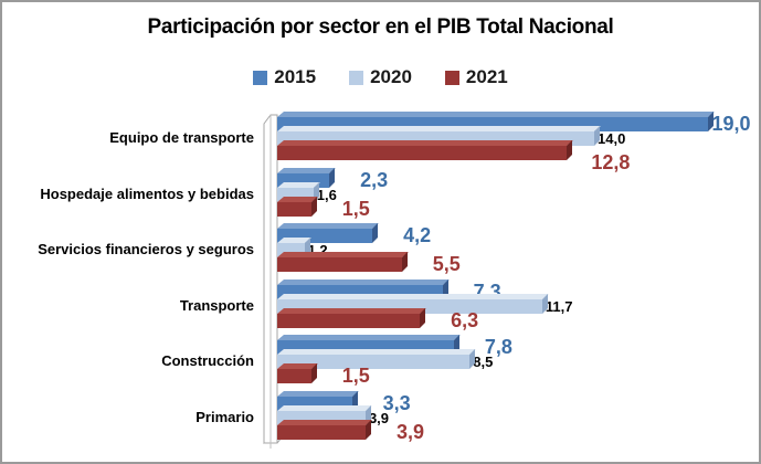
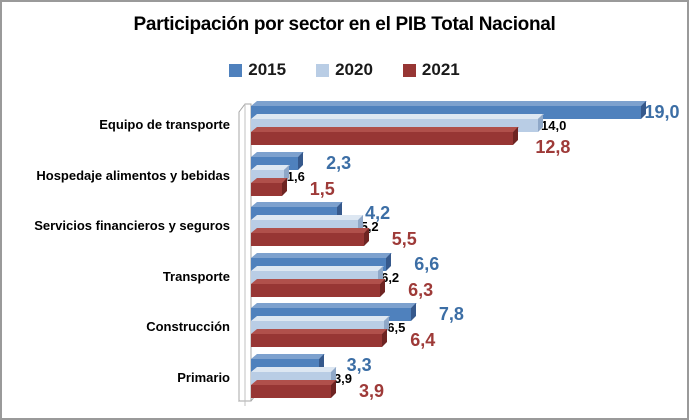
2020/Servicios financieros y seguros: 1,2 -> 5,2
2015/Transporte: 7,3 -> 6,6
2020/Transporte: 11,7 -> 6,2
2020/Construcción: 8,5 -> 6,5
2021/Construcción: 1,5 -> 6,4
